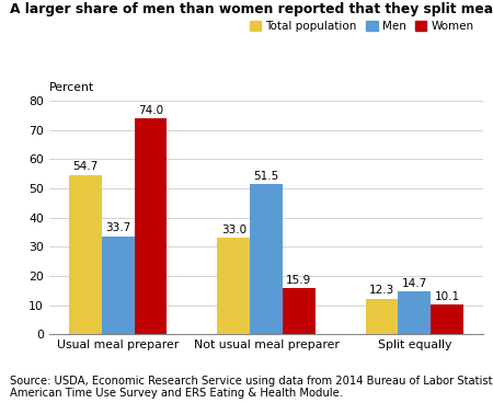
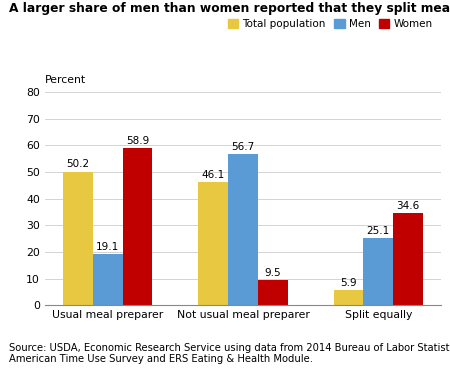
Total population/Usual meal preparer: 54.7 -> 50.2
Men/Usual meal preparer: 33.7 -> 19.1
Women/Usual meal preparer: 74.0 -> 58.9
Total population/Not usual meal preparer: 33.0 -> 46.1
Men/Not usual meal preparer: 51.5 -> 56.7
Women/Not usual meal preparer: 15.9 -> 9.5
Total population/Split equally: 12.3 -> 5.9
Men/Split equally: 14.7 -> 25.1
Women/Split equally: 10.1 -> 34.6
